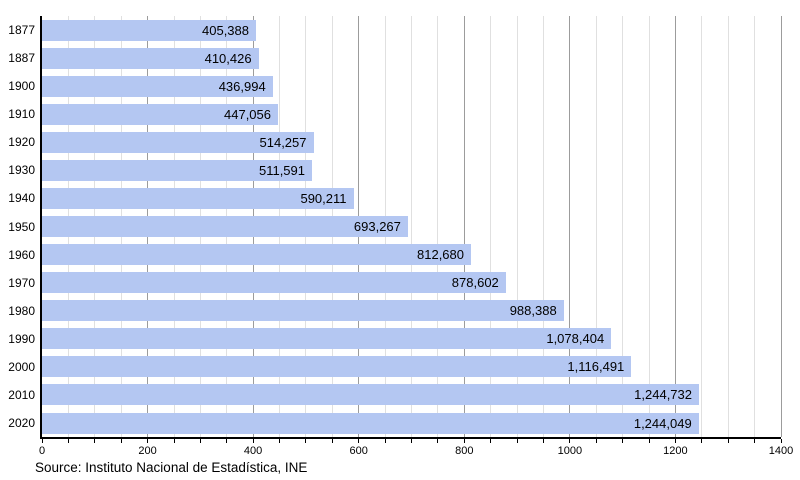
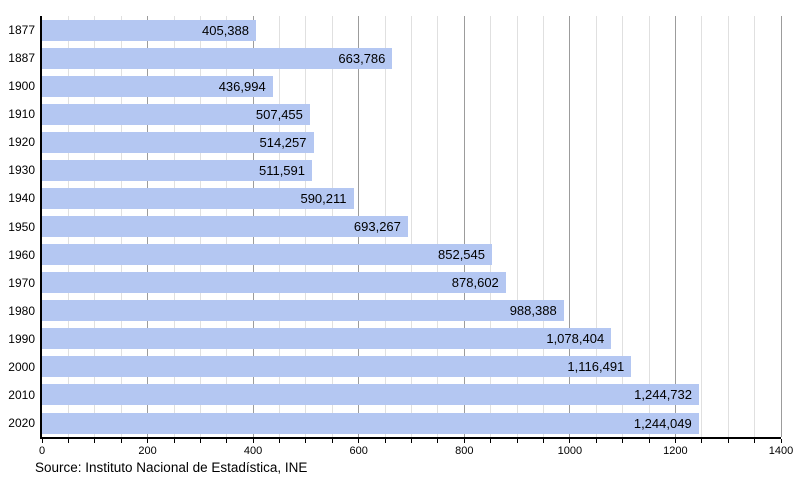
1887: 410,426 -> 663,786
1910: 447,056 -> 507,455
1960: 812,680 -> 852,545
